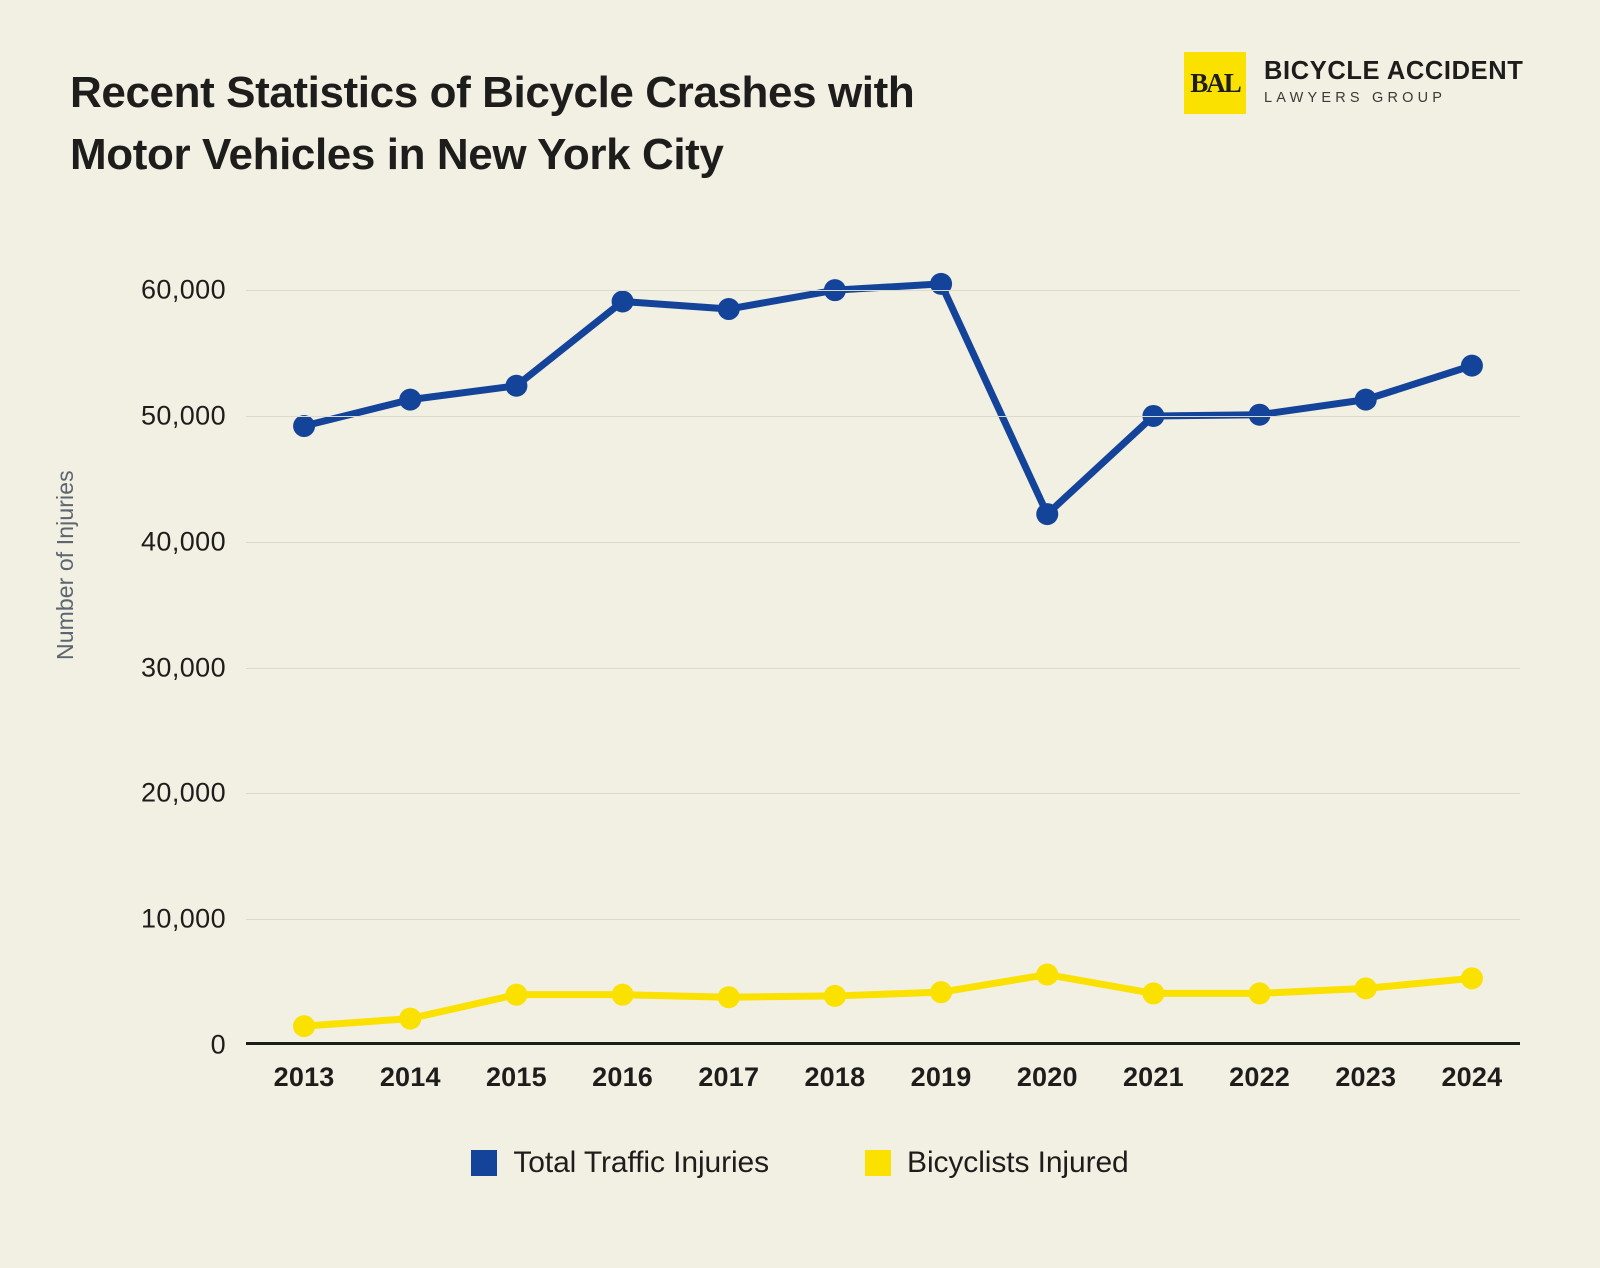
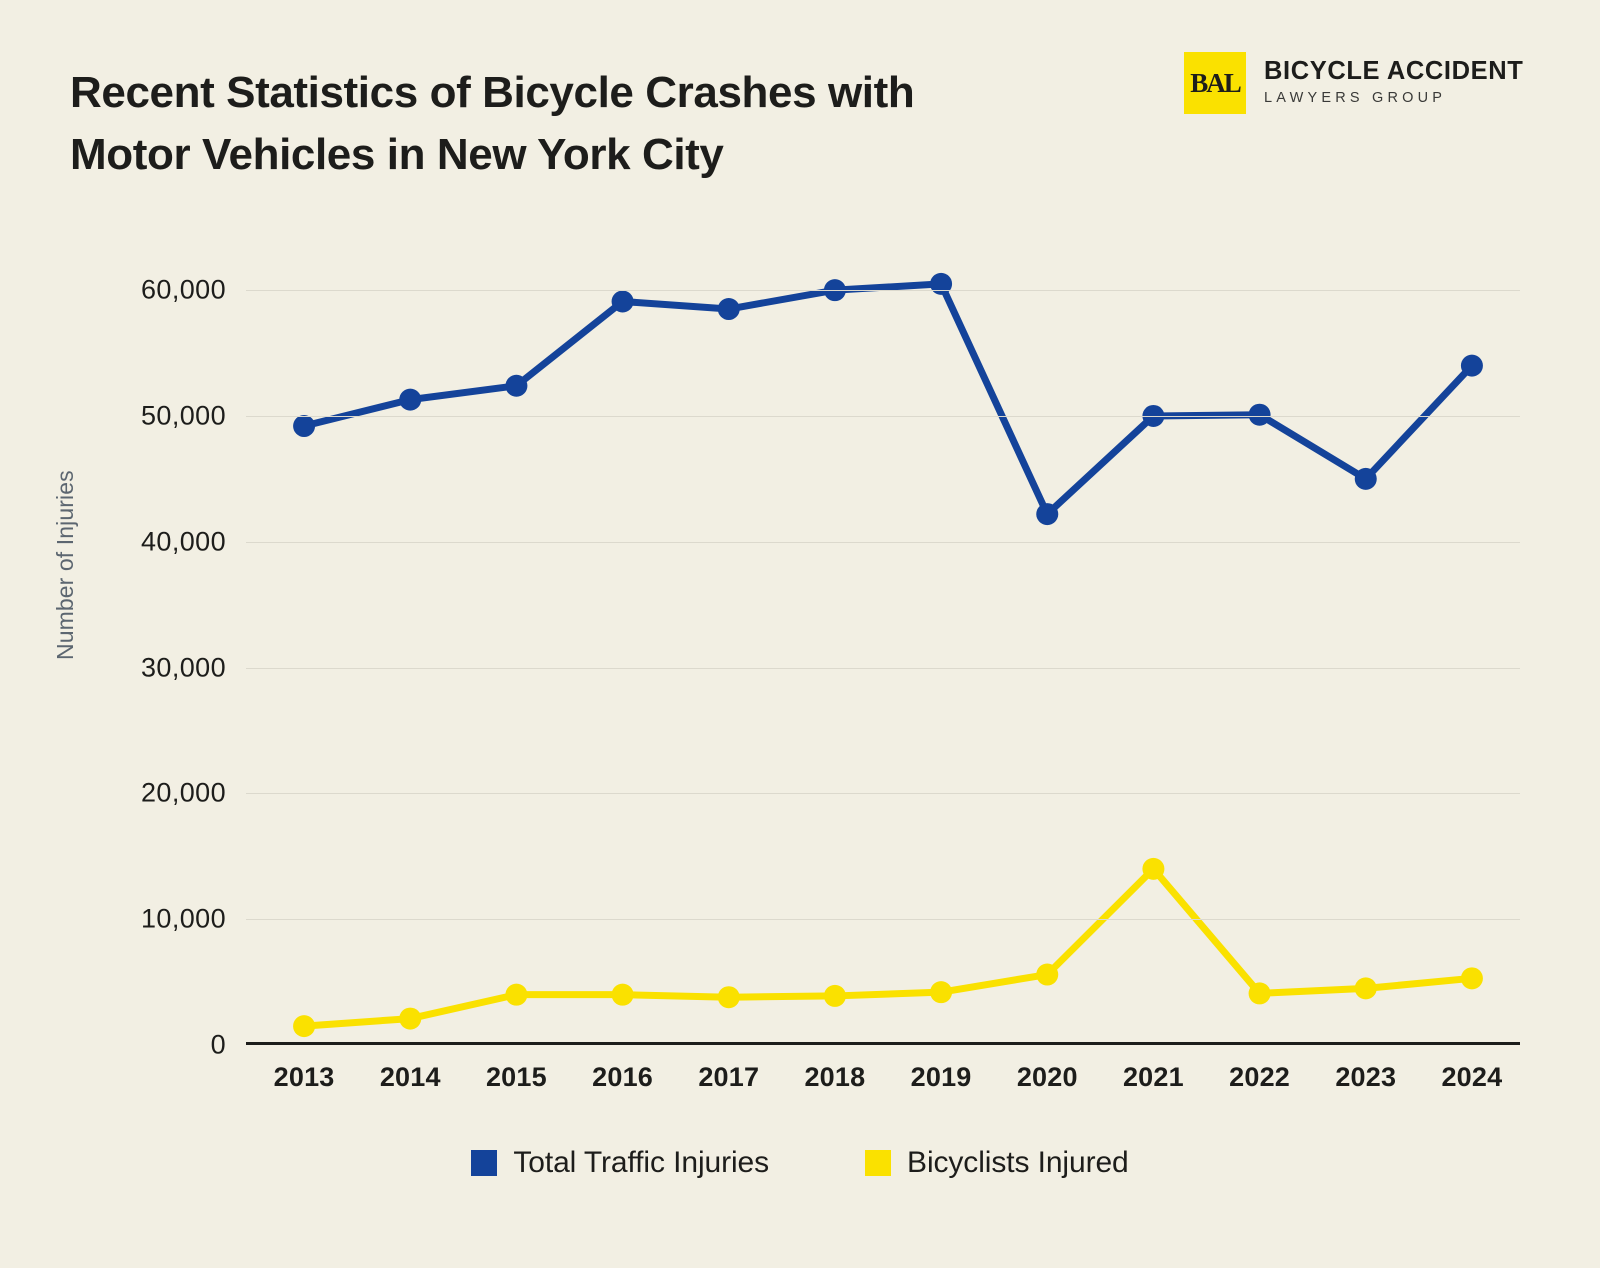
Bicyclists Injured/2021: 4100 -> 14000
Total Traffic Injuries/2023: 51300 -> 45000
